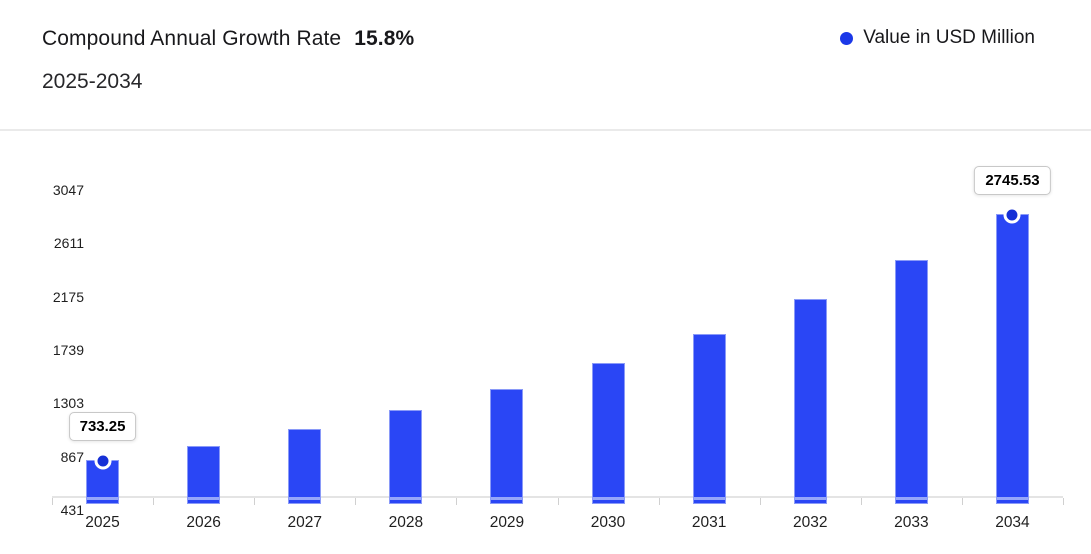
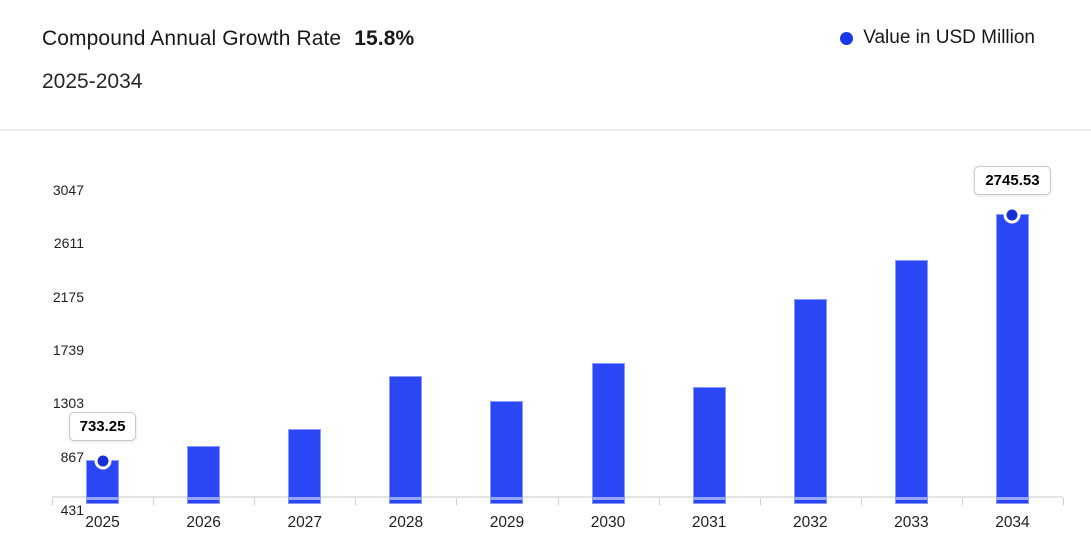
2028: 1140 -> 1420
2029: 1320 -> 1220
2031: 1770 -> 1330
